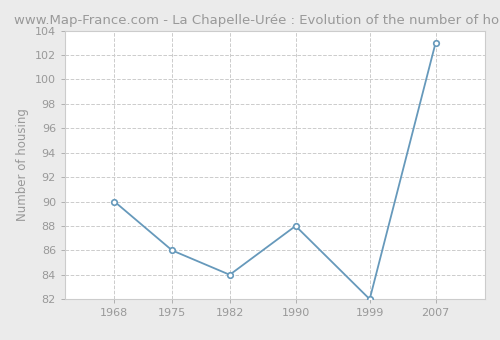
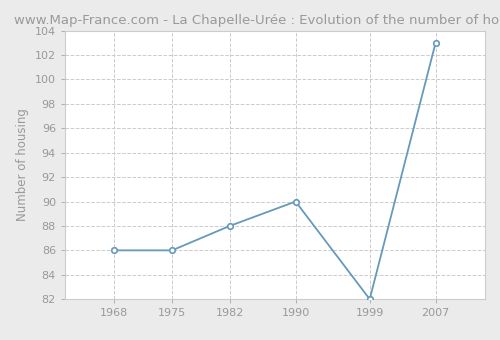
1968: 90 -> 86
1982: 84 -> 88
1990: 88 -> 90
